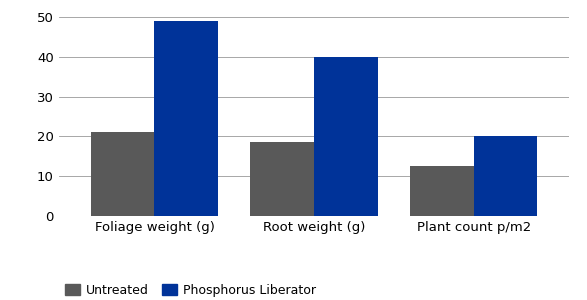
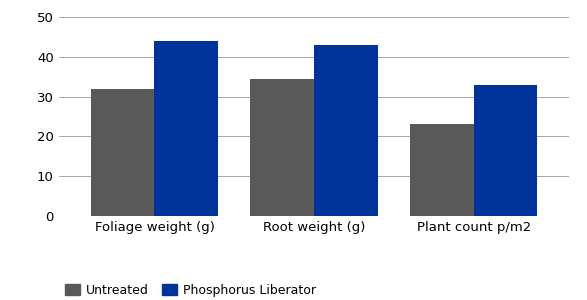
Untreated/Foliage weight (g): 21.0 -> 32.0
Phosphorus Liberator/Foliage weight (g): 49 -> 44
Untreated/Root weight (g): 18.5 -> 34.5
Phosphorus Liberator/Root weight (g): 40 -> 43
Untreated/Plant count p/m2: 12.5 -> 23.0
Phosphorus Liberator/Plant count p/m2: 20 -> 33
